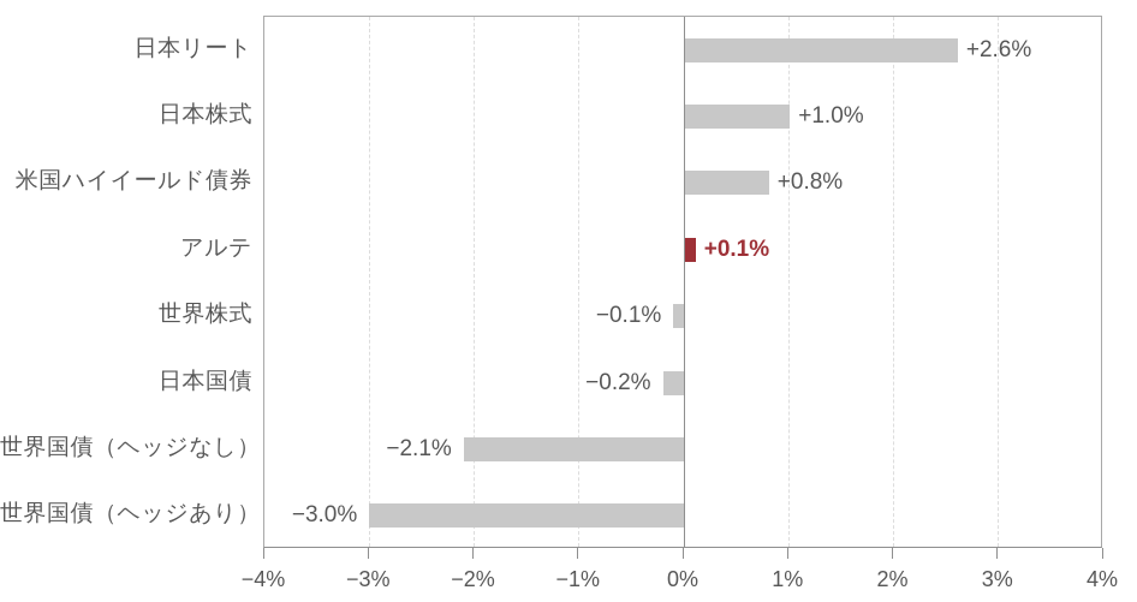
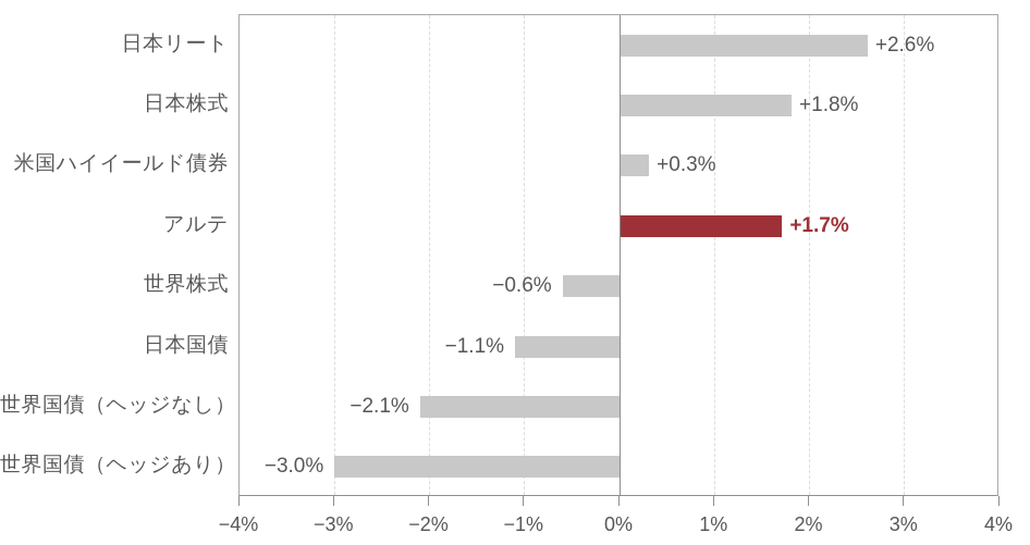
日本株式: +1.0% -> +1.8%
米国ハイイールド債券: +0.8% -> +0.3%
アルテ: +0.1% -> +1.7%
世界株式: −0.1% -> −0.6%
日本国債: −0.2% -> −1.1%
